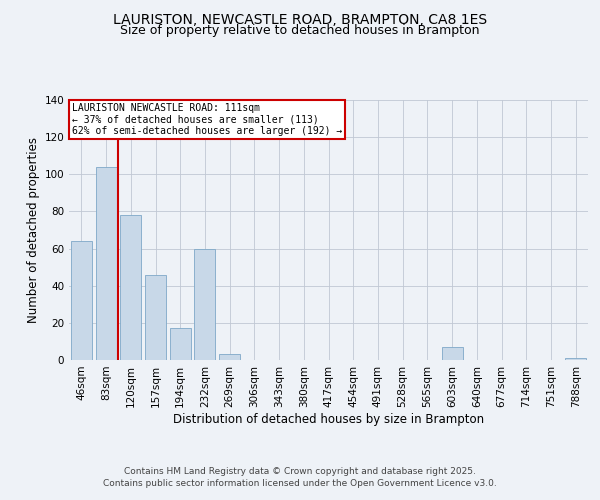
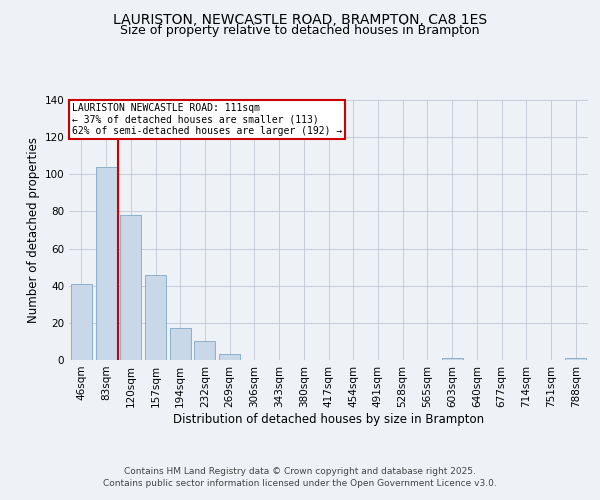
46sqm: 64 -> 41
232sqm: 60 -> 10
603sqm: 7 -> 1
